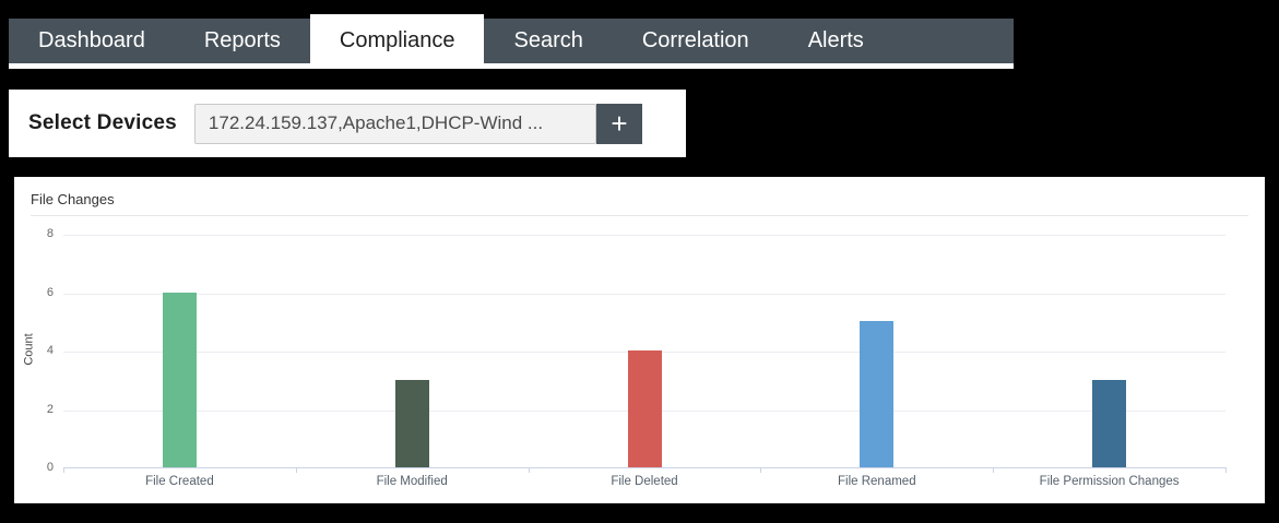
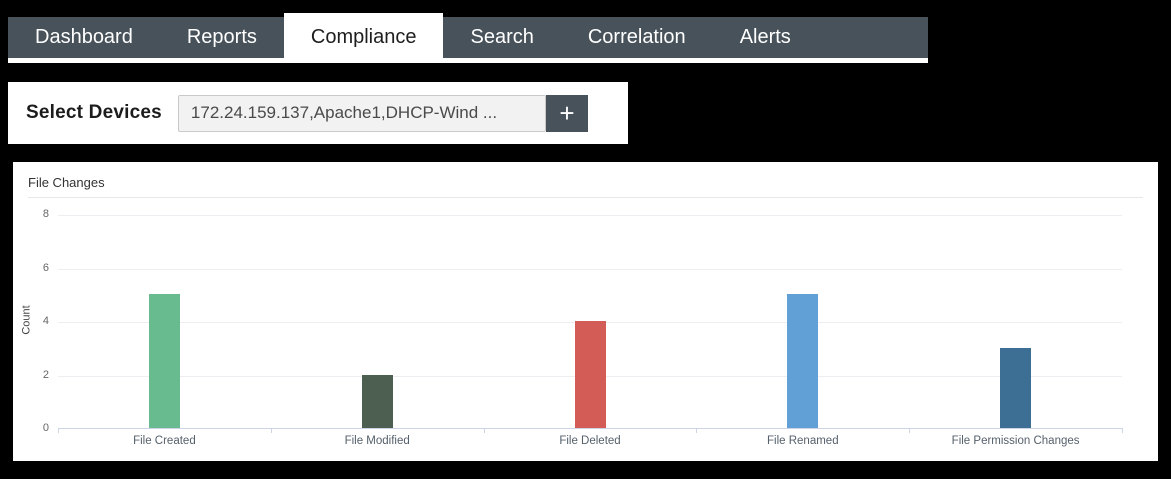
File Created: 6 -> 5
File Modified: 3 -> 2
